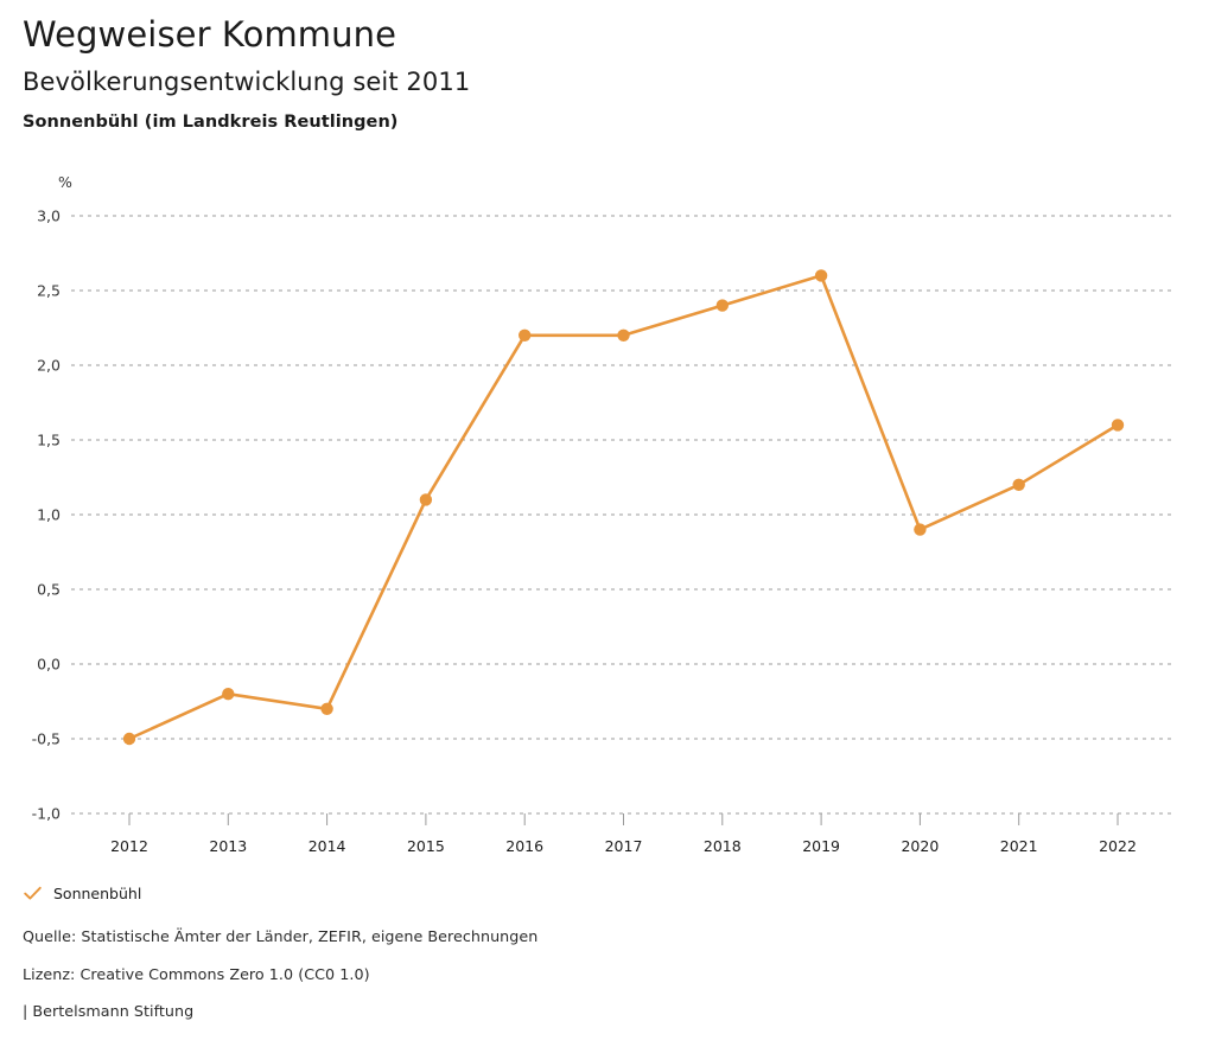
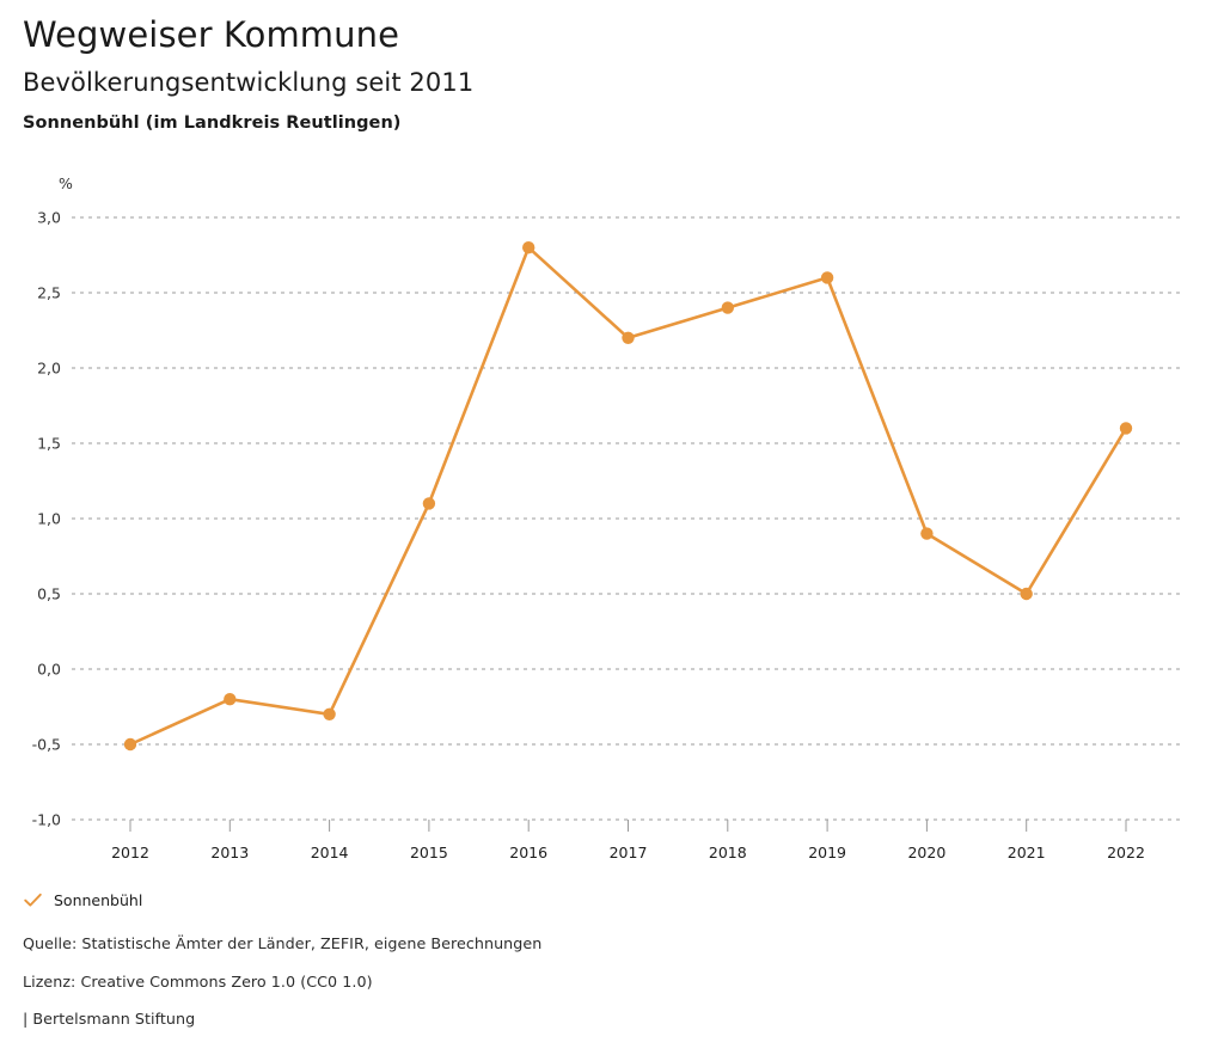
2016: 2,2 -> 2,8
2021: 1,2 -> 0,5
